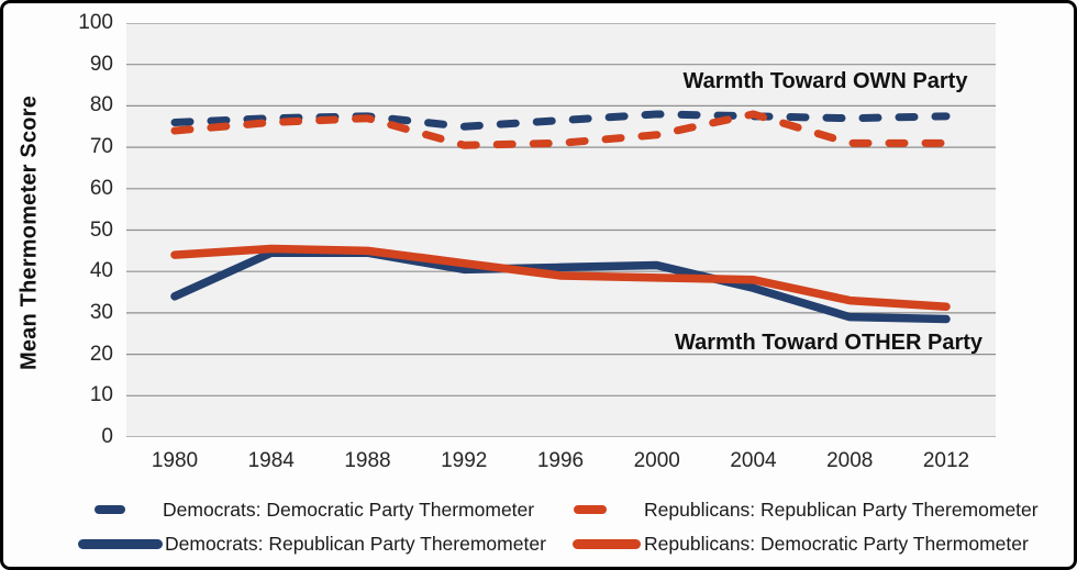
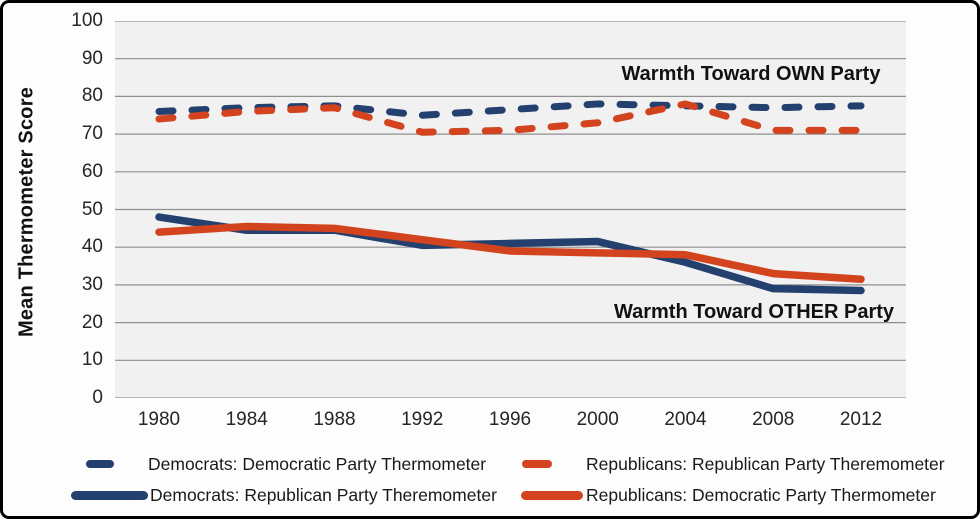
Democrats: Republican Party Theremometer/1980: 34 -> 48
